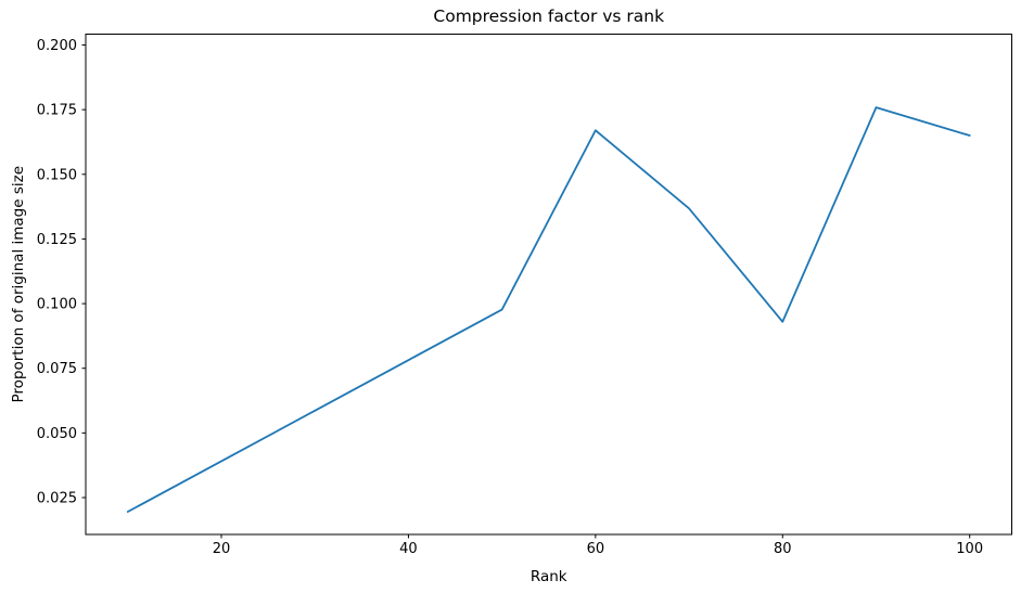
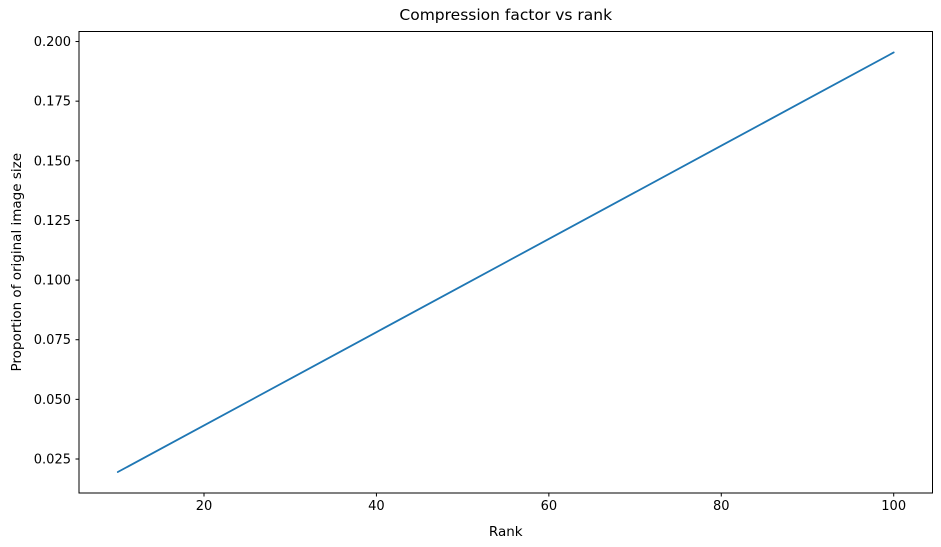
60: 0.167 -> 0.117
80: 0.093 -> 0.156
100: 0.165 -> 0.195
